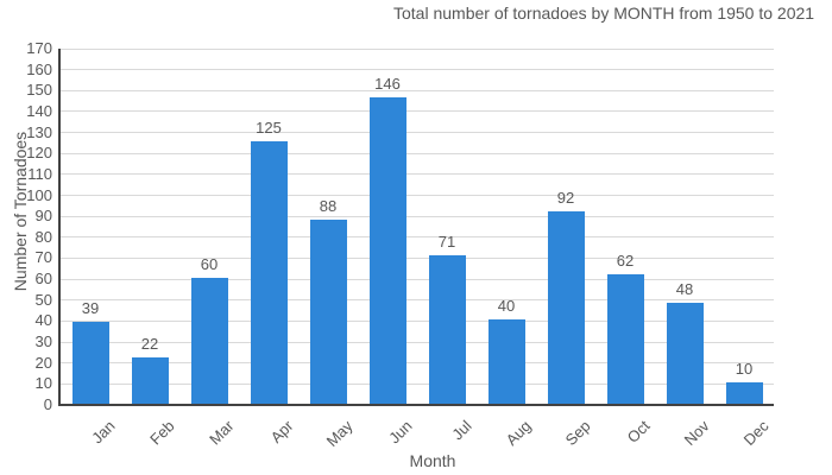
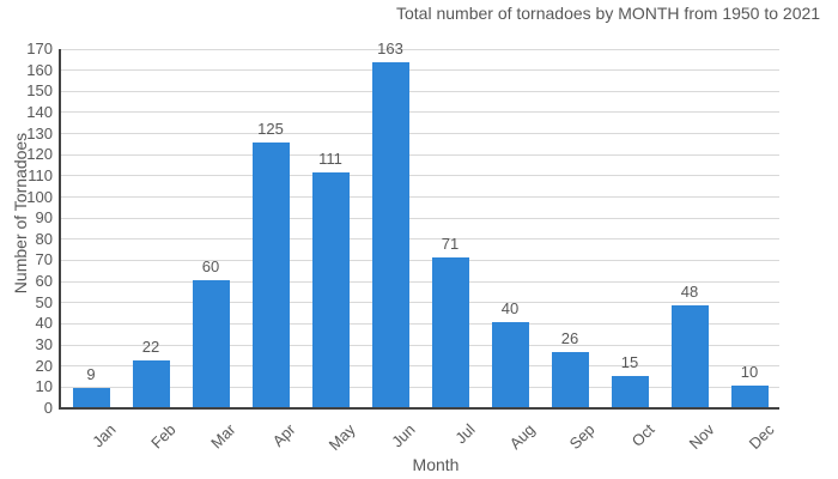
Jan: 39 -> 9
May: 88 -> 111
Jun: 146 -> 163
Sep: 92 -> 26
Oct: 62 -> 15
